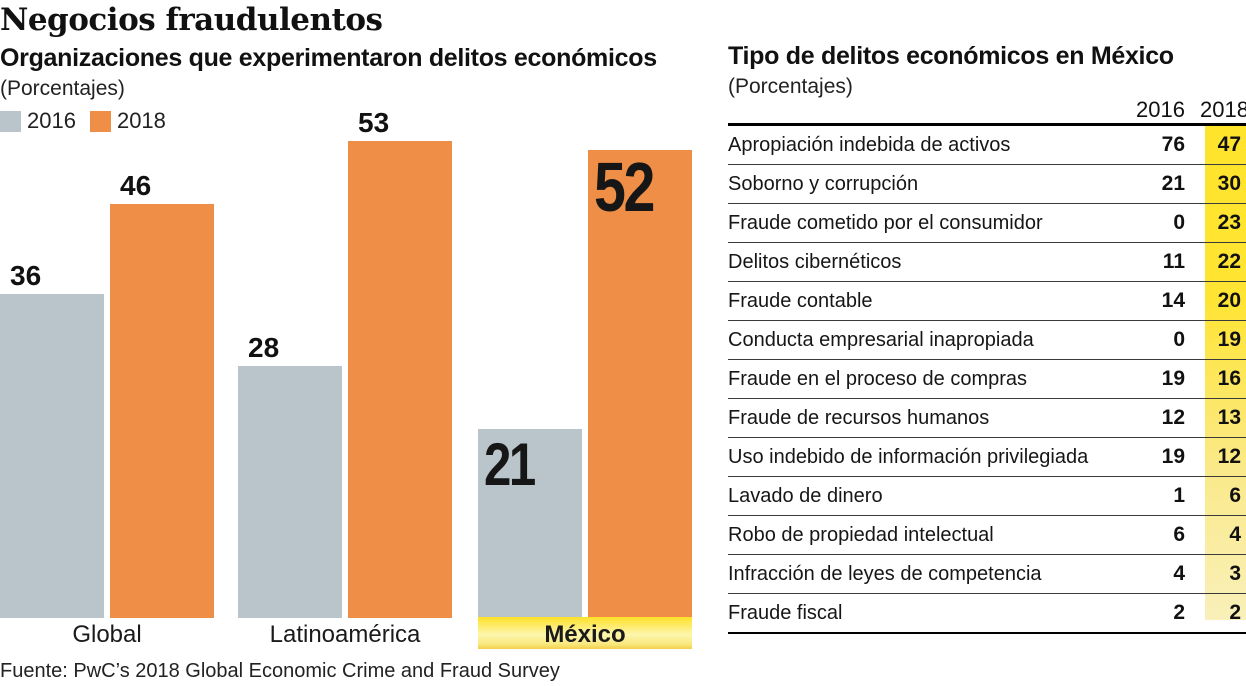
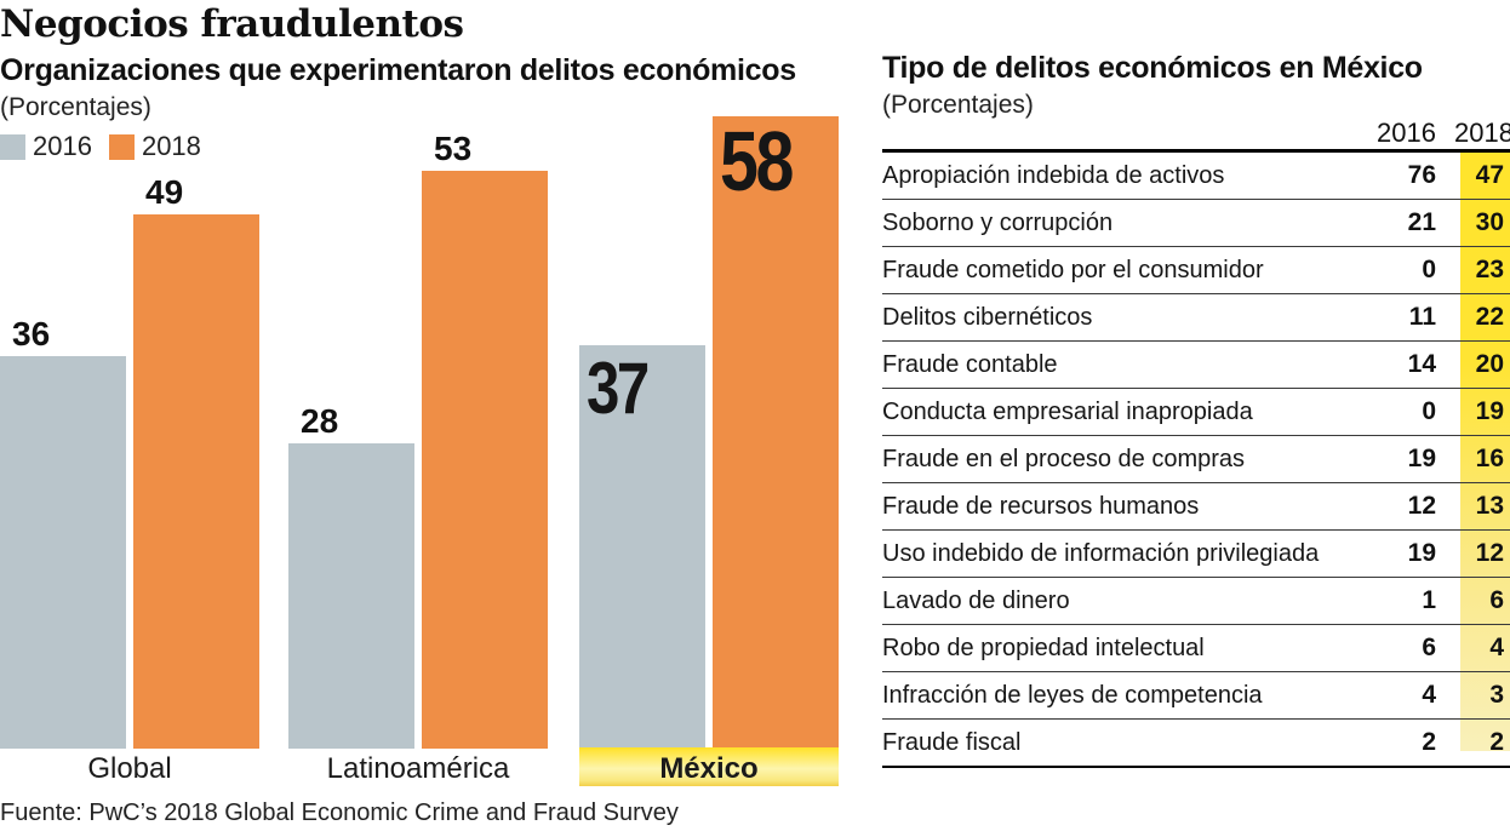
Organizaciones que experimentaron delitos económicos/2018/Global: 46 -> 49
Organizaciones que experimentaron delitos económicos/2016/México: 21 -> 37
Organizaciones que experimentaron delitos económicos/2018/México: 52 -> 58
